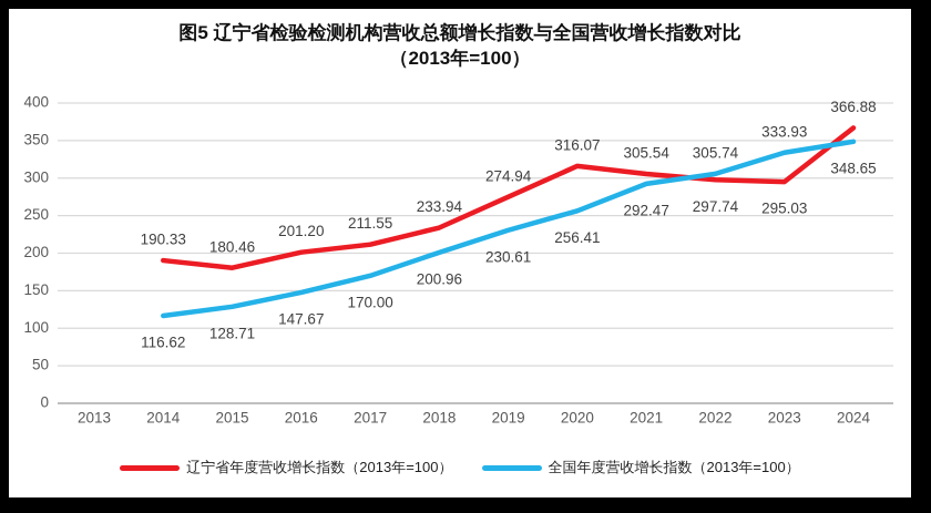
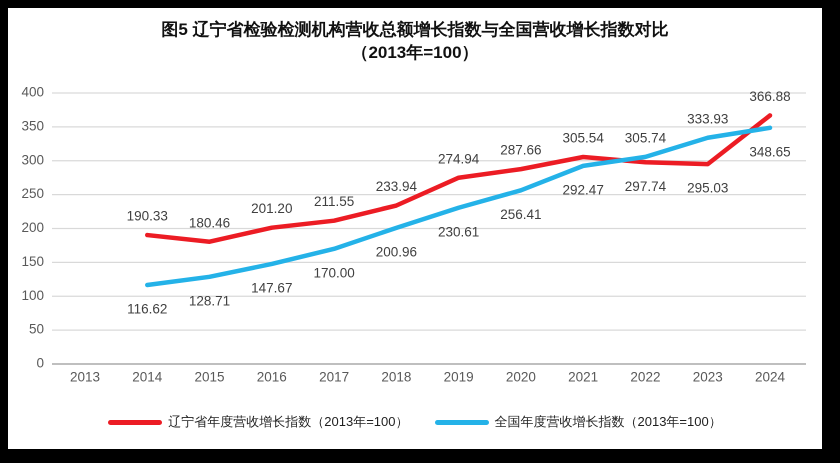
辽宁省年度营收增长指数（2013年=100）/2020: 316.07 -> 287.66
